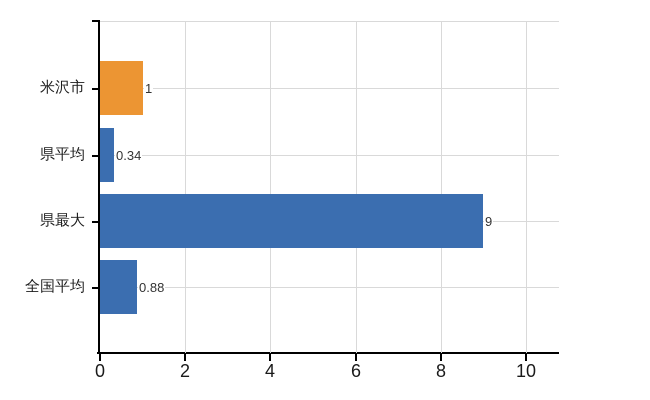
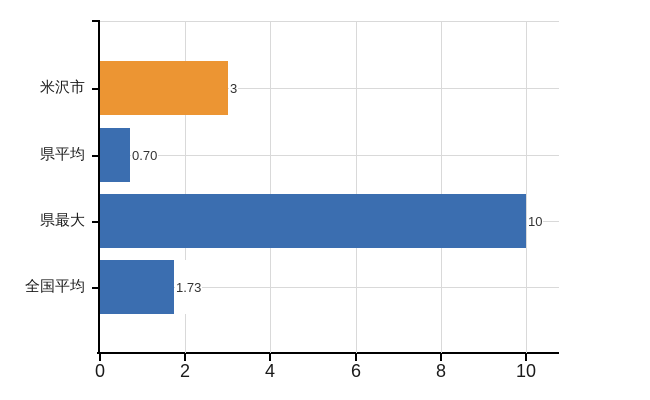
米沢市: 1 -> 3
県平均: 0.34 -> 0.70
県最大: 9 -> 10
全国平均: 0.88 -> 1.73
